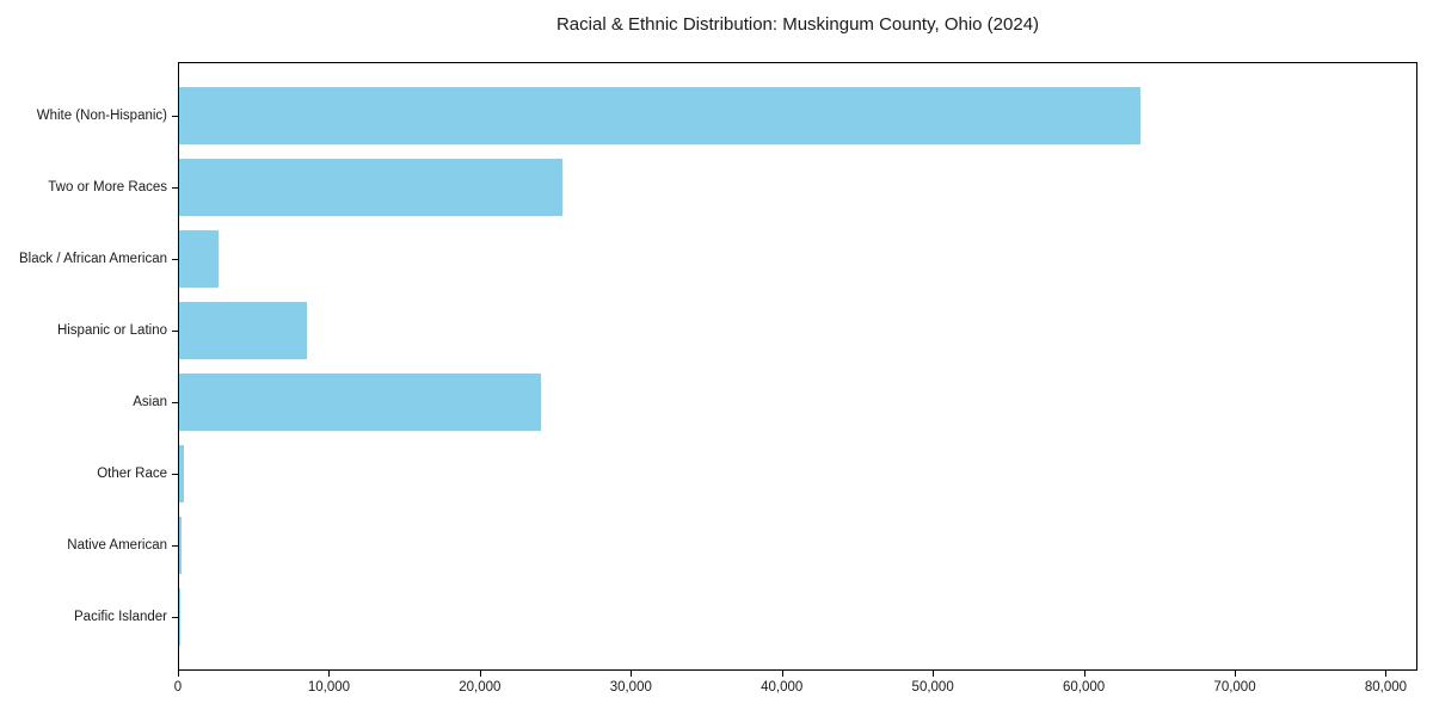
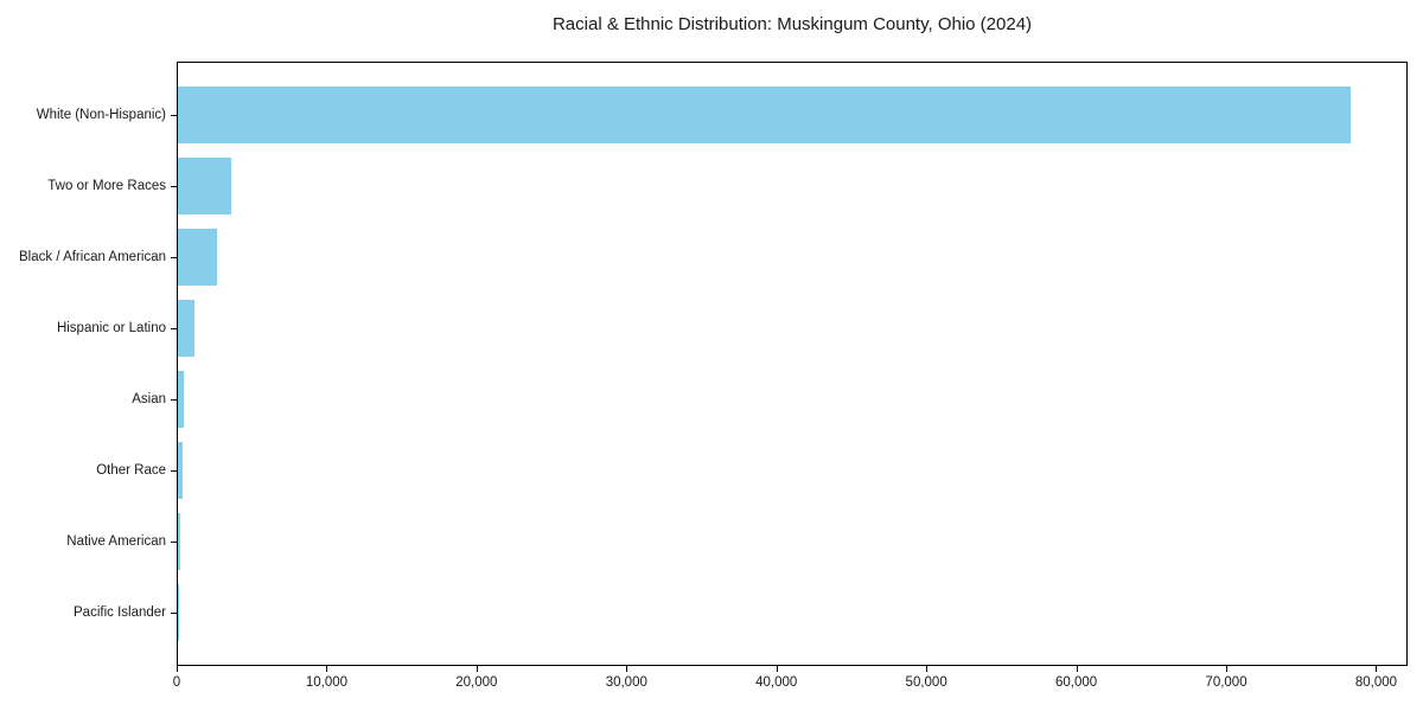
White (Non-Hispanic): 63700 -> 78200
Two or More Races: 25400 -> 3600
Hispanic or Latino: 8500 -> 1100
Asian: 24000 -> 400
